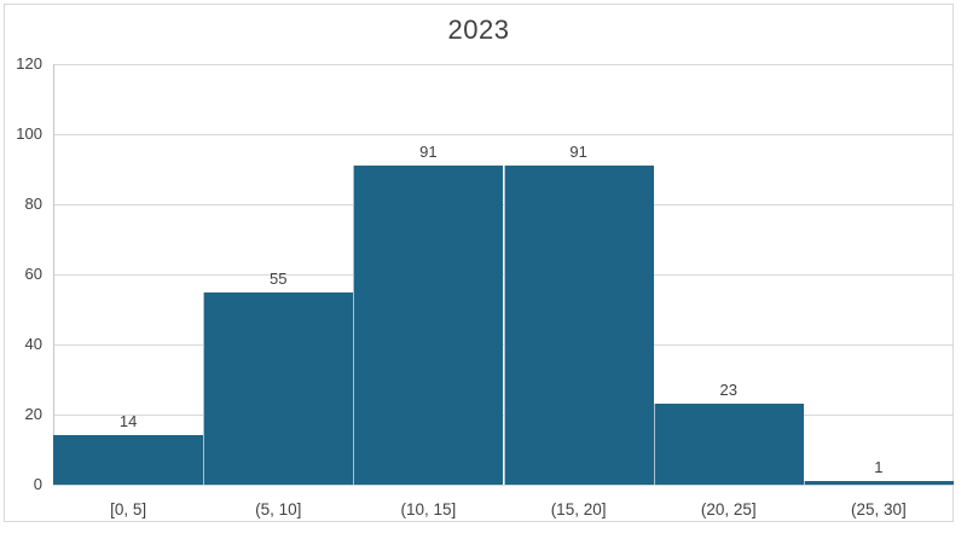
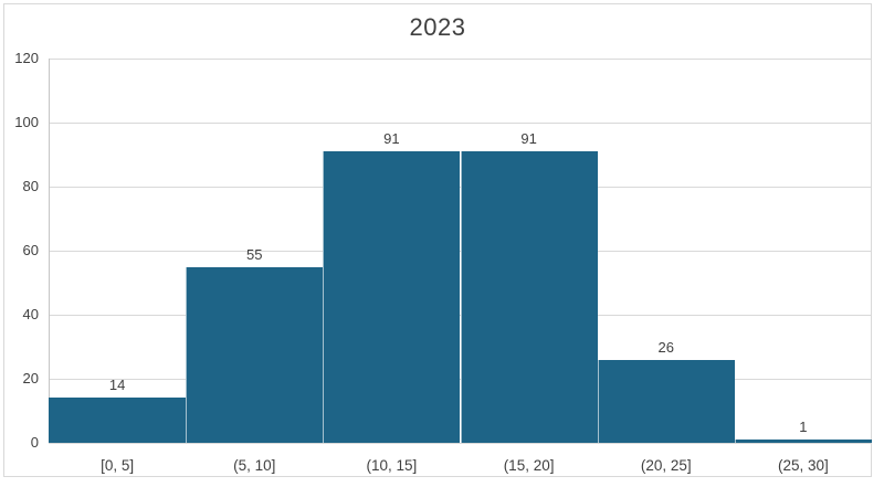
(20, 25]: 23 -> 26
